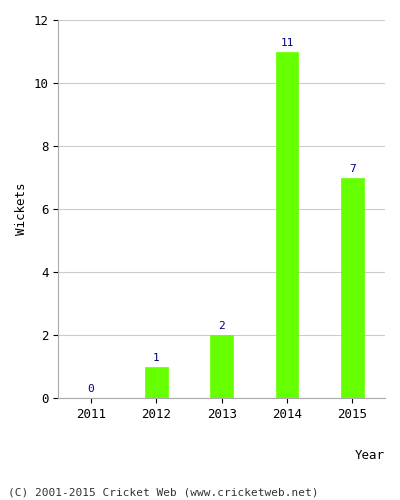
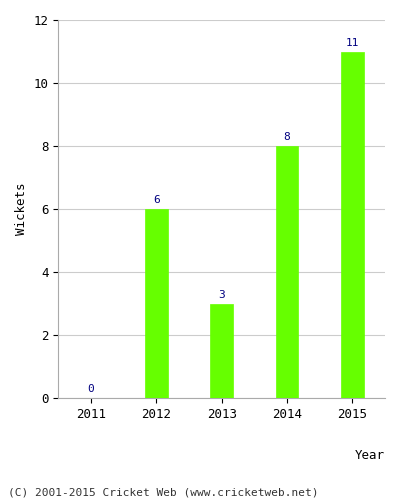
2012: 1 -> 6
2013: 2 -> 3
2014: 11 -> 8
2015: 7 -> 11
